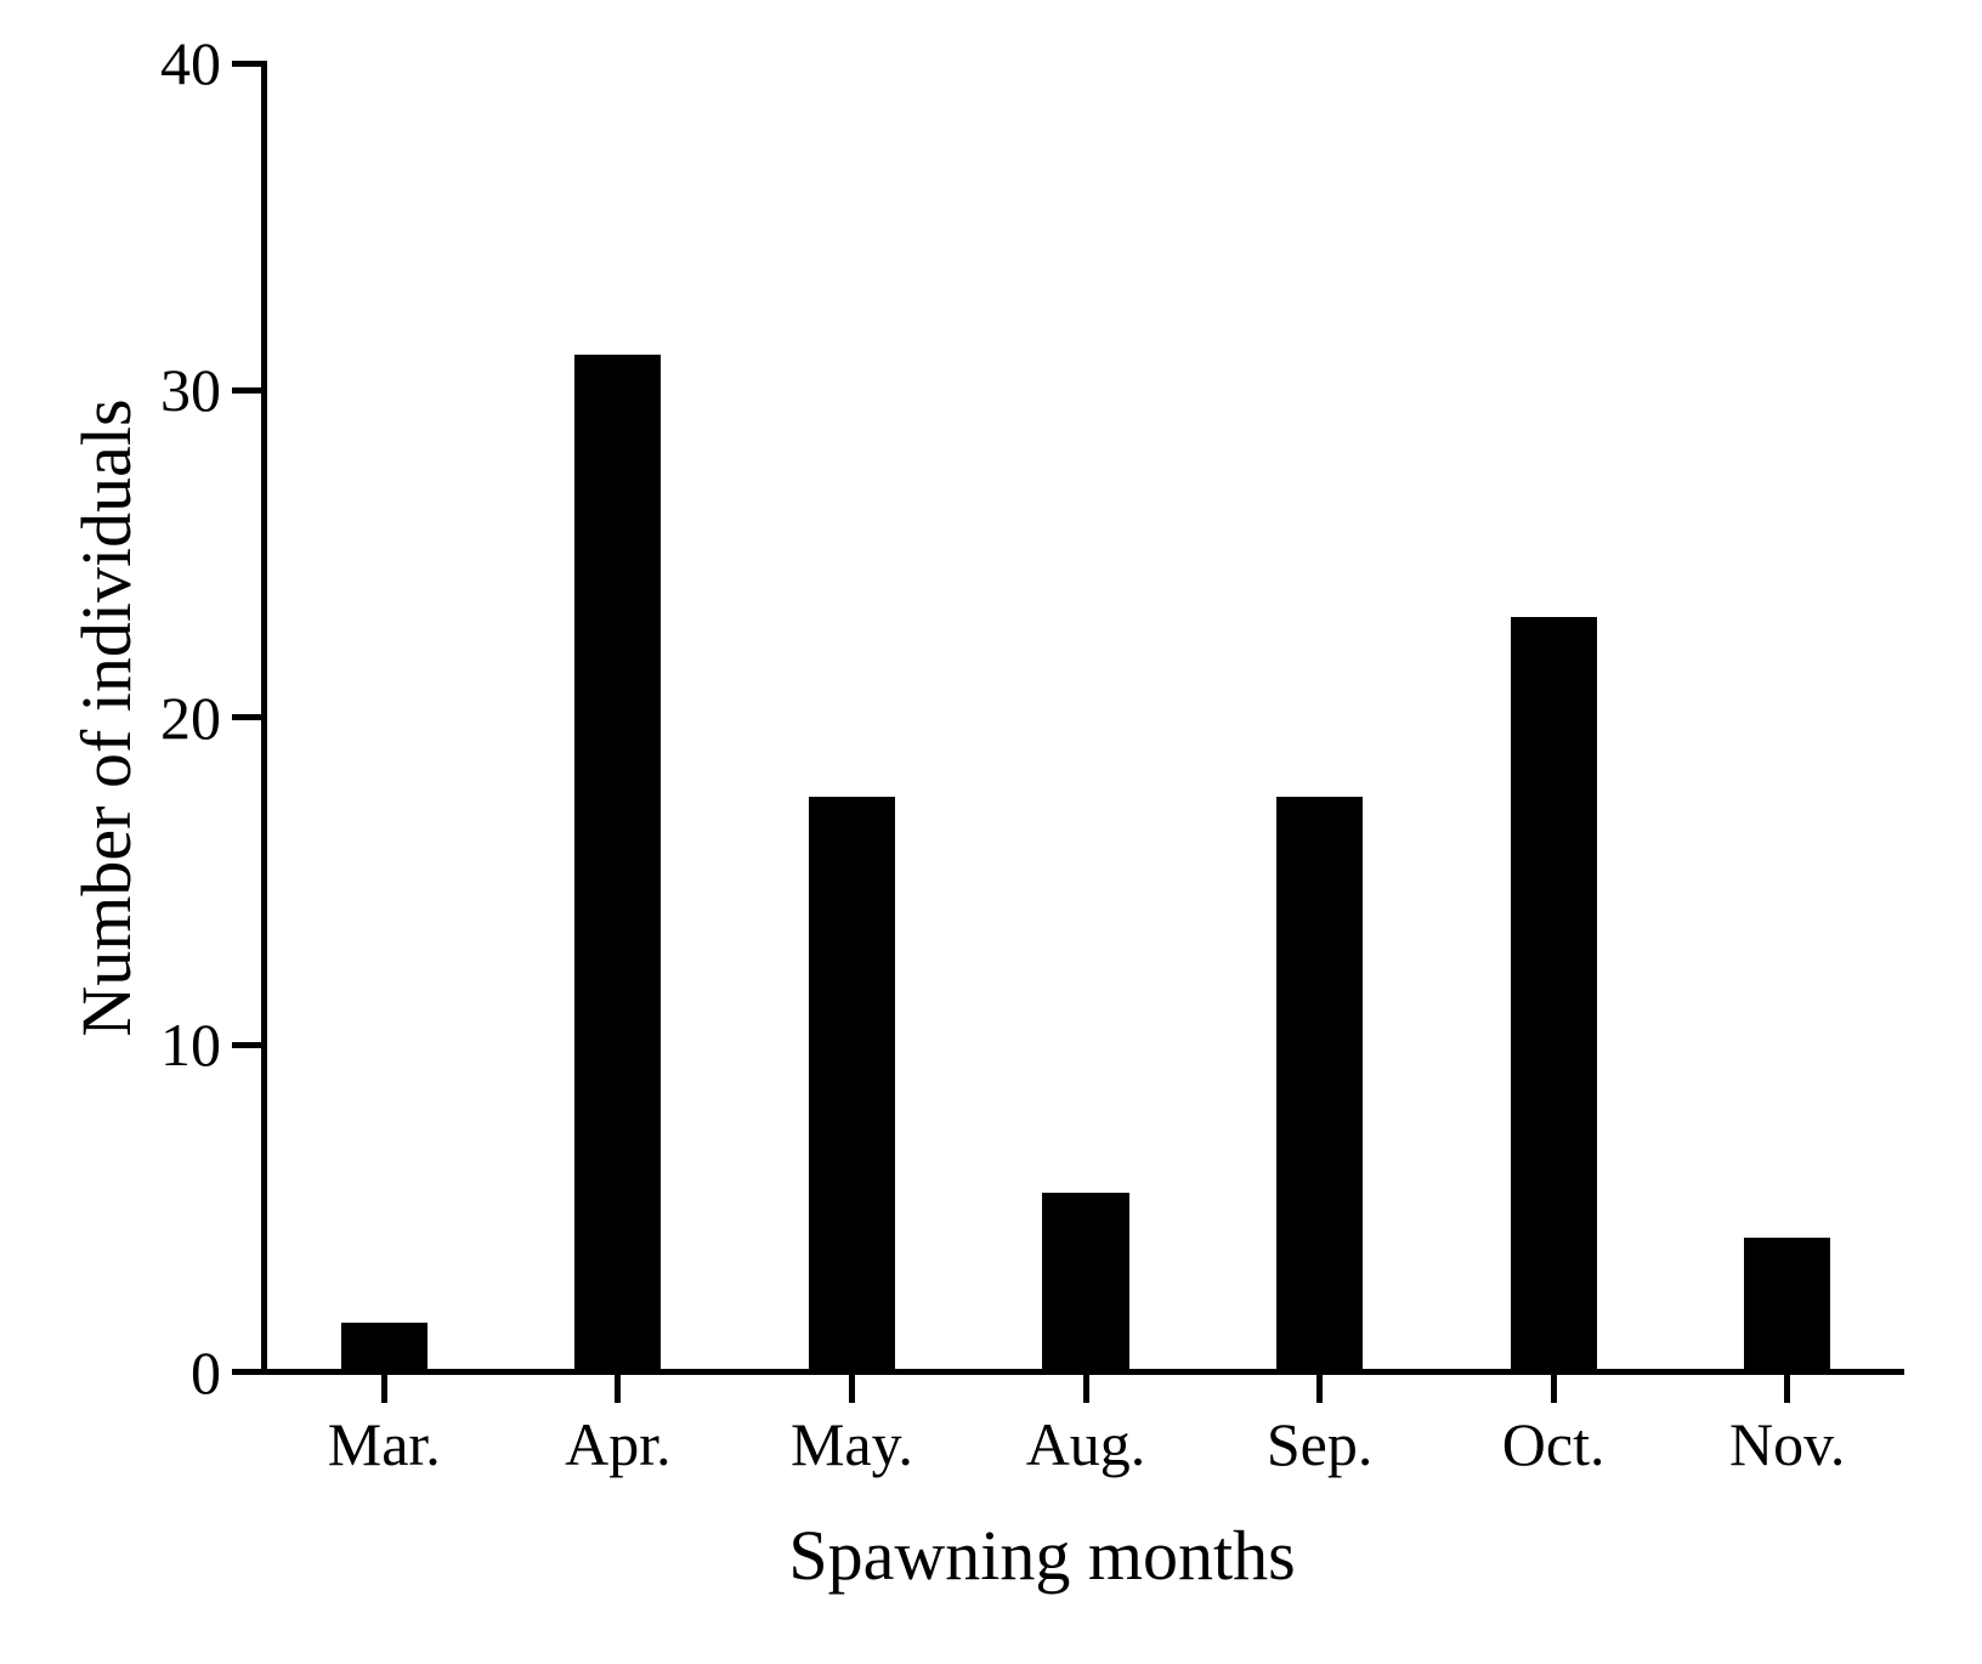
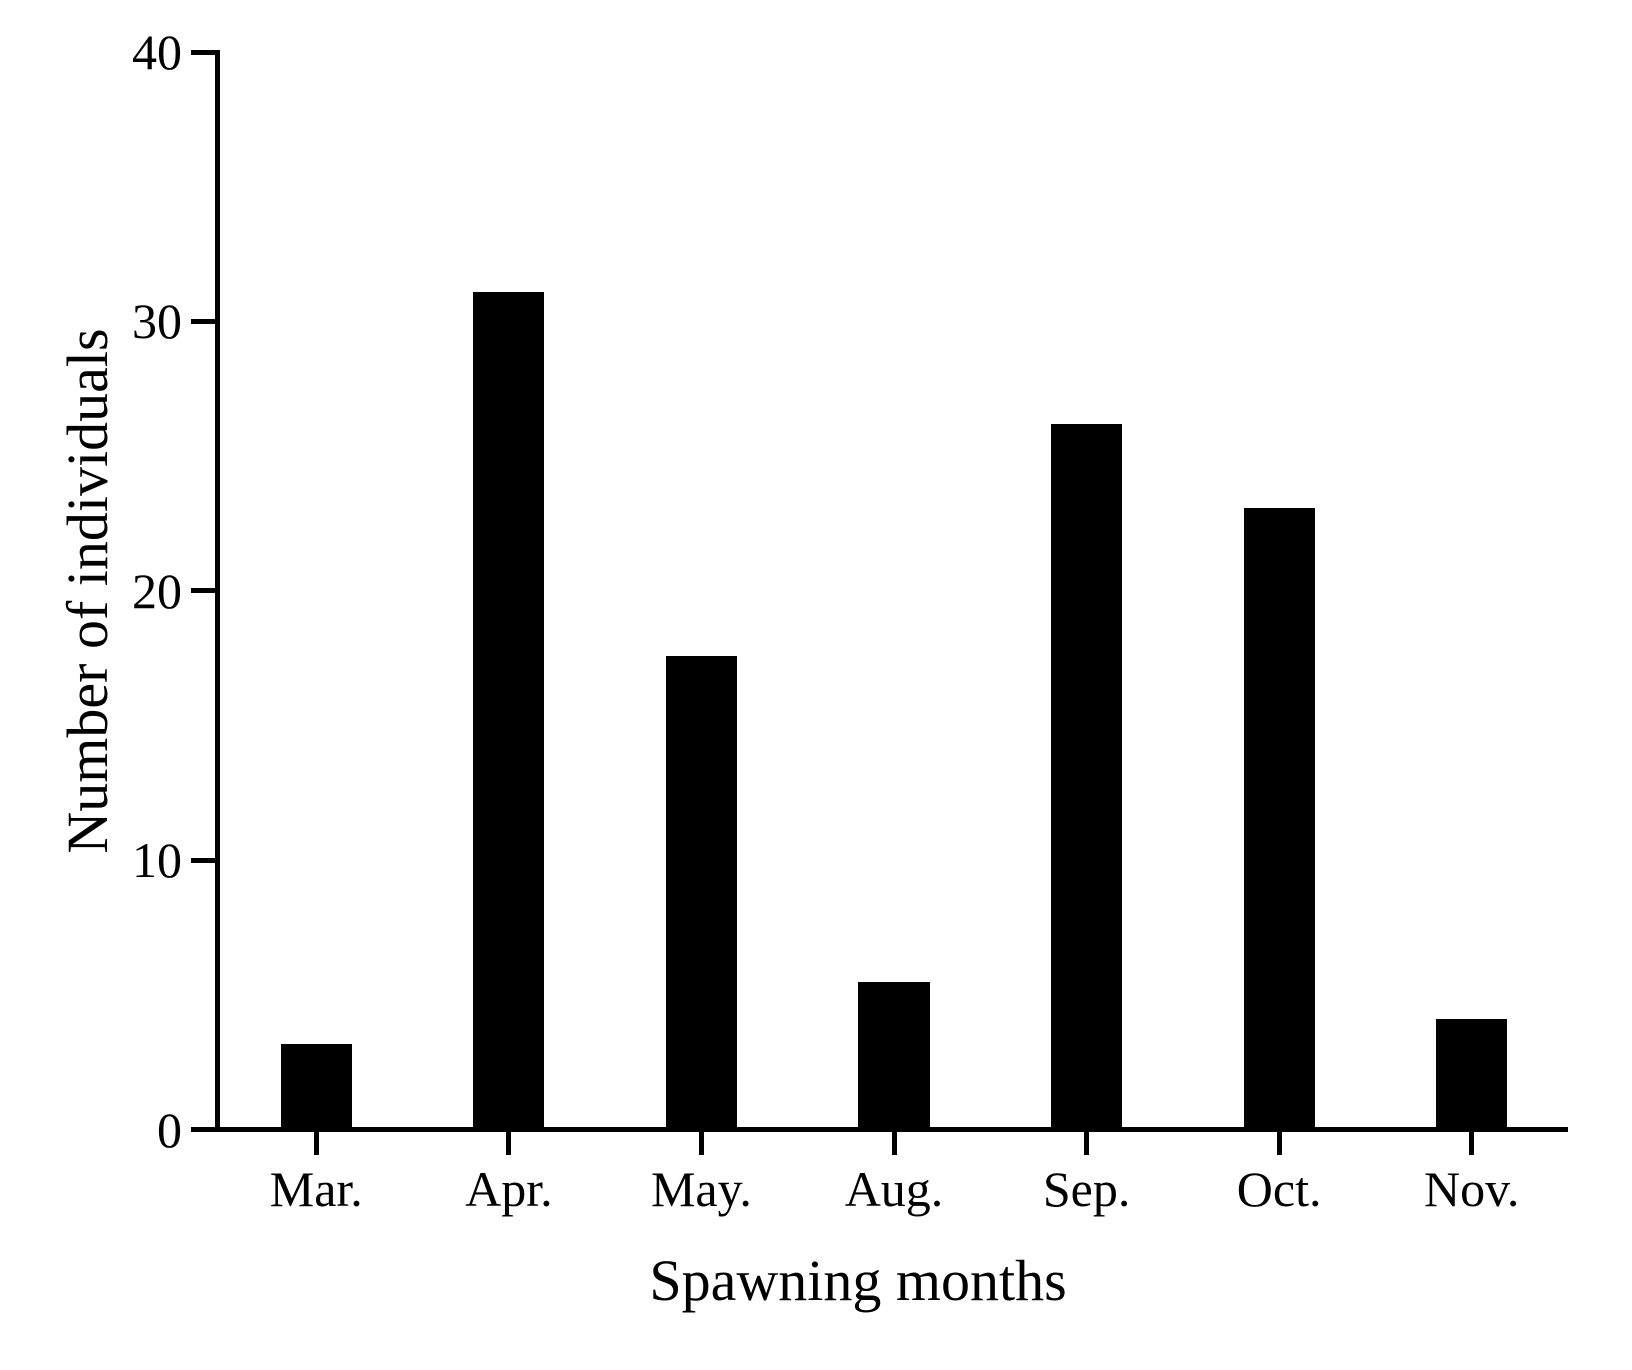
Mar.: 1.4 -> 3.1
Sep.: 17.5 -> 26.1
